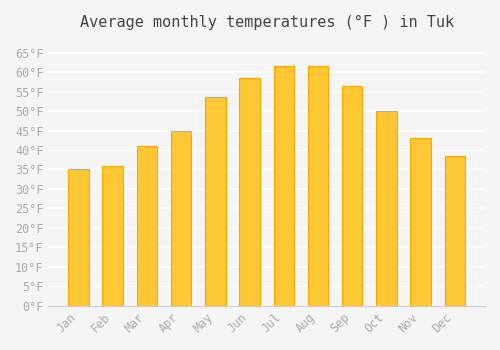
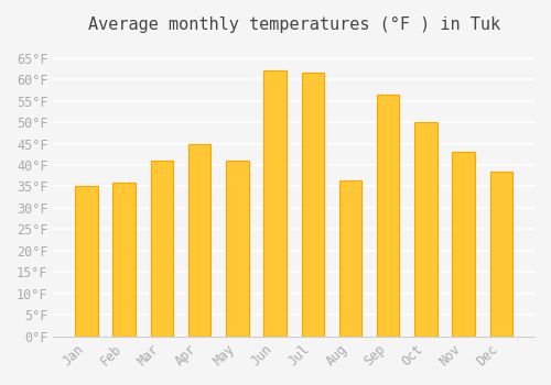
May: 53.5°F -> 41.0°F
Jun: 58.5°F -> 62.0°F
Aug: 61.5°F -> 36.5°F
